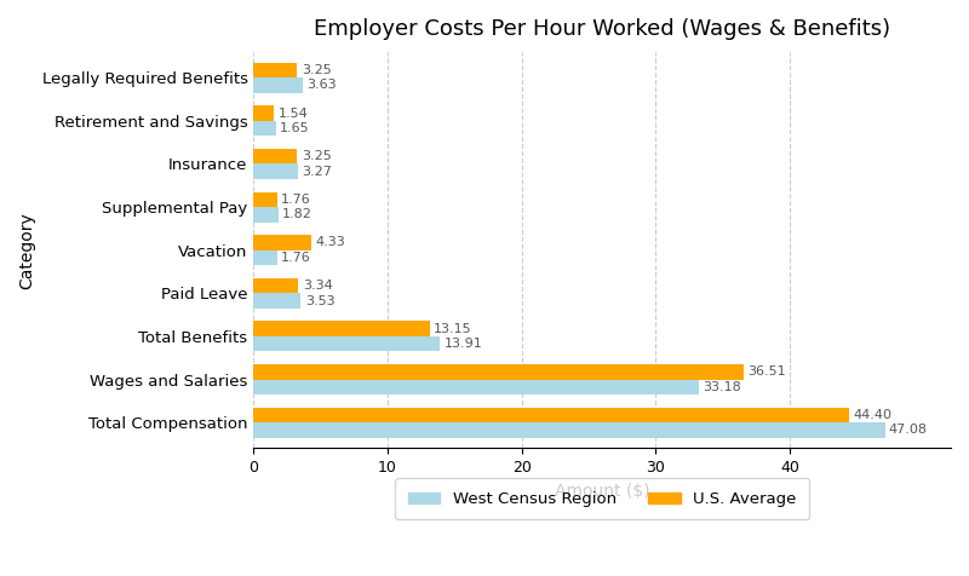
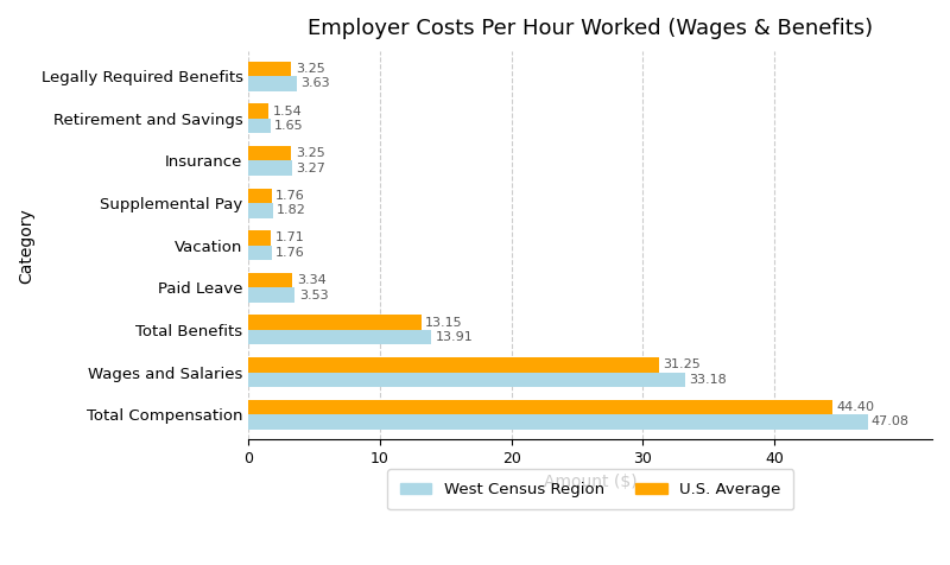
U.S. Average/Vacation: 4.33 -> 1.71
U.S. Average/Wages and Salaries: 36.51 -> 31.25
